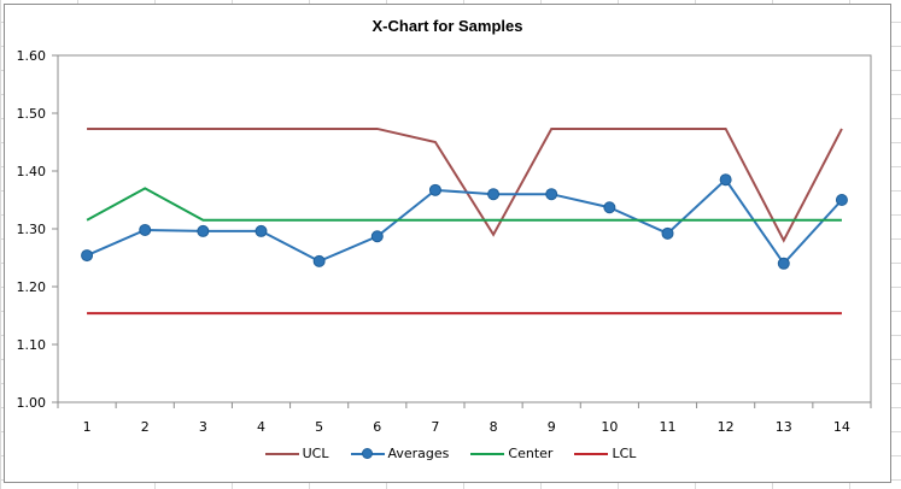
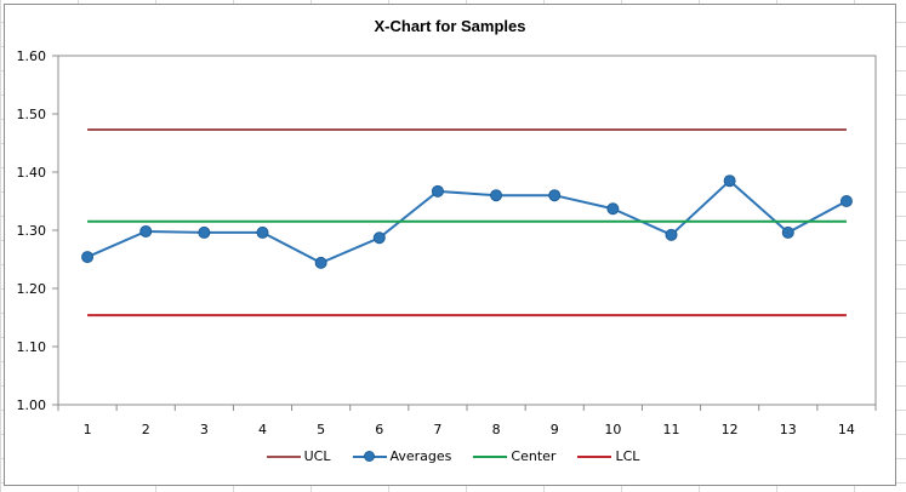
Center/2: 1.37 -> 1.31
UCL/7: 1.45 -> 1.47
UCL/8: 1.29 -> 1.47
UCL/13: 1.28 -> 1.47
Averages/13: 1.24 -> 1.30
